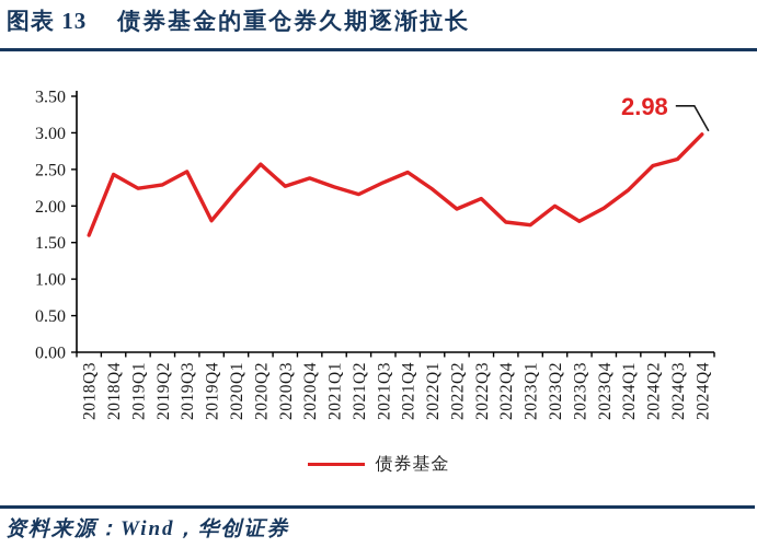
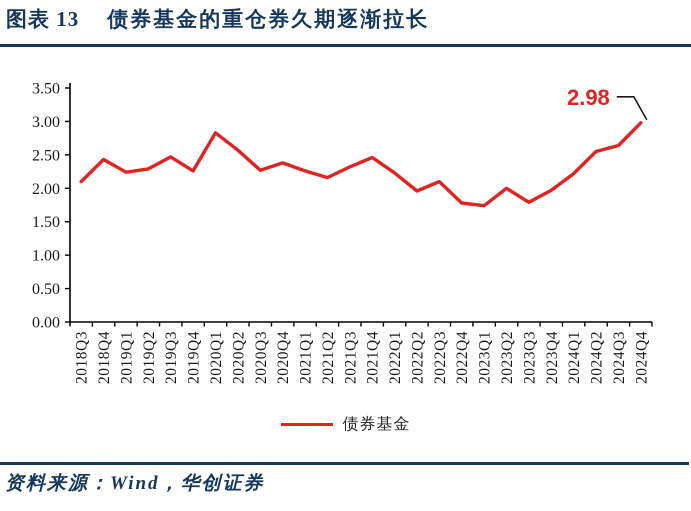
2018Q3: 1.6 -> 2.1
2019Q4: 1.8 -> 2.3
2020Q1: 2.2 -> 2.8
